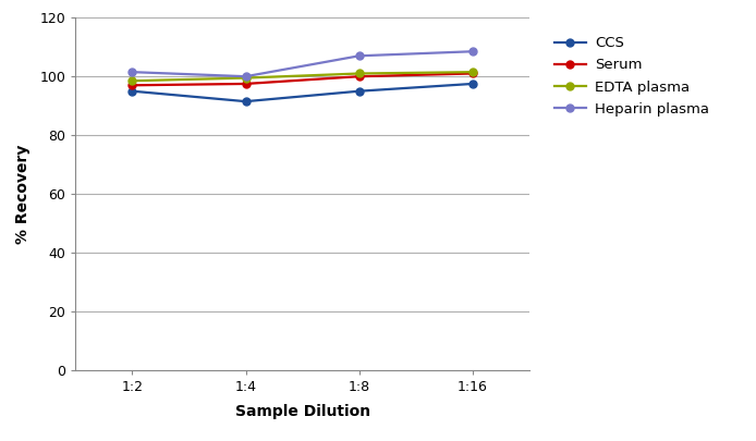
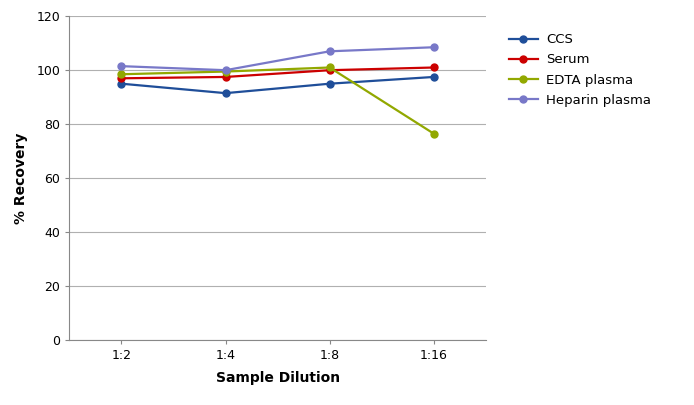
EDTA plasma/1:16: 101.5 -> 76.5
